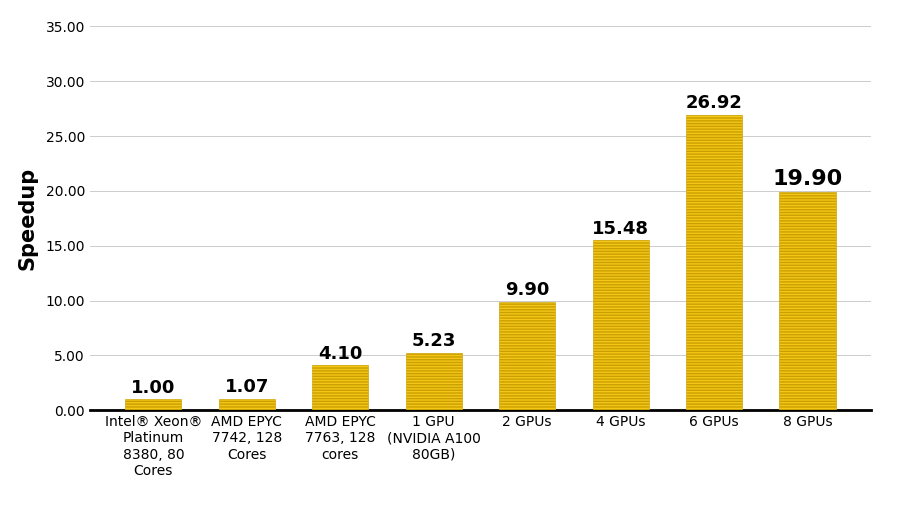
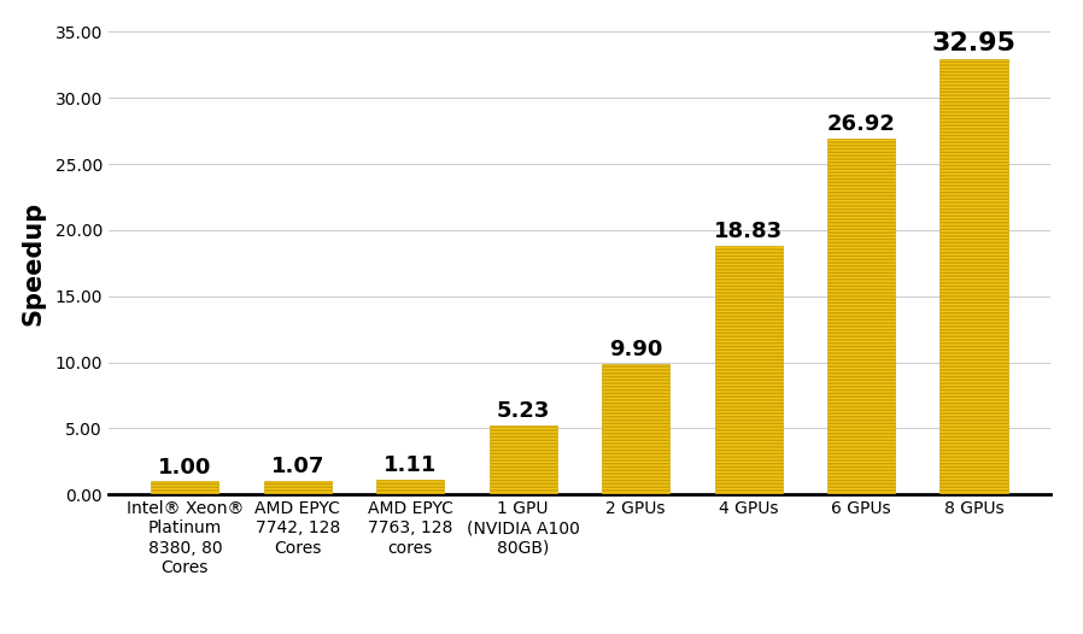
AMD EPYC 7763, 128 cores: 4.10 -> 1.11
4 GPUs: 15.48 -> 18.83
8 GPUs: 19.90 -> 32.95
